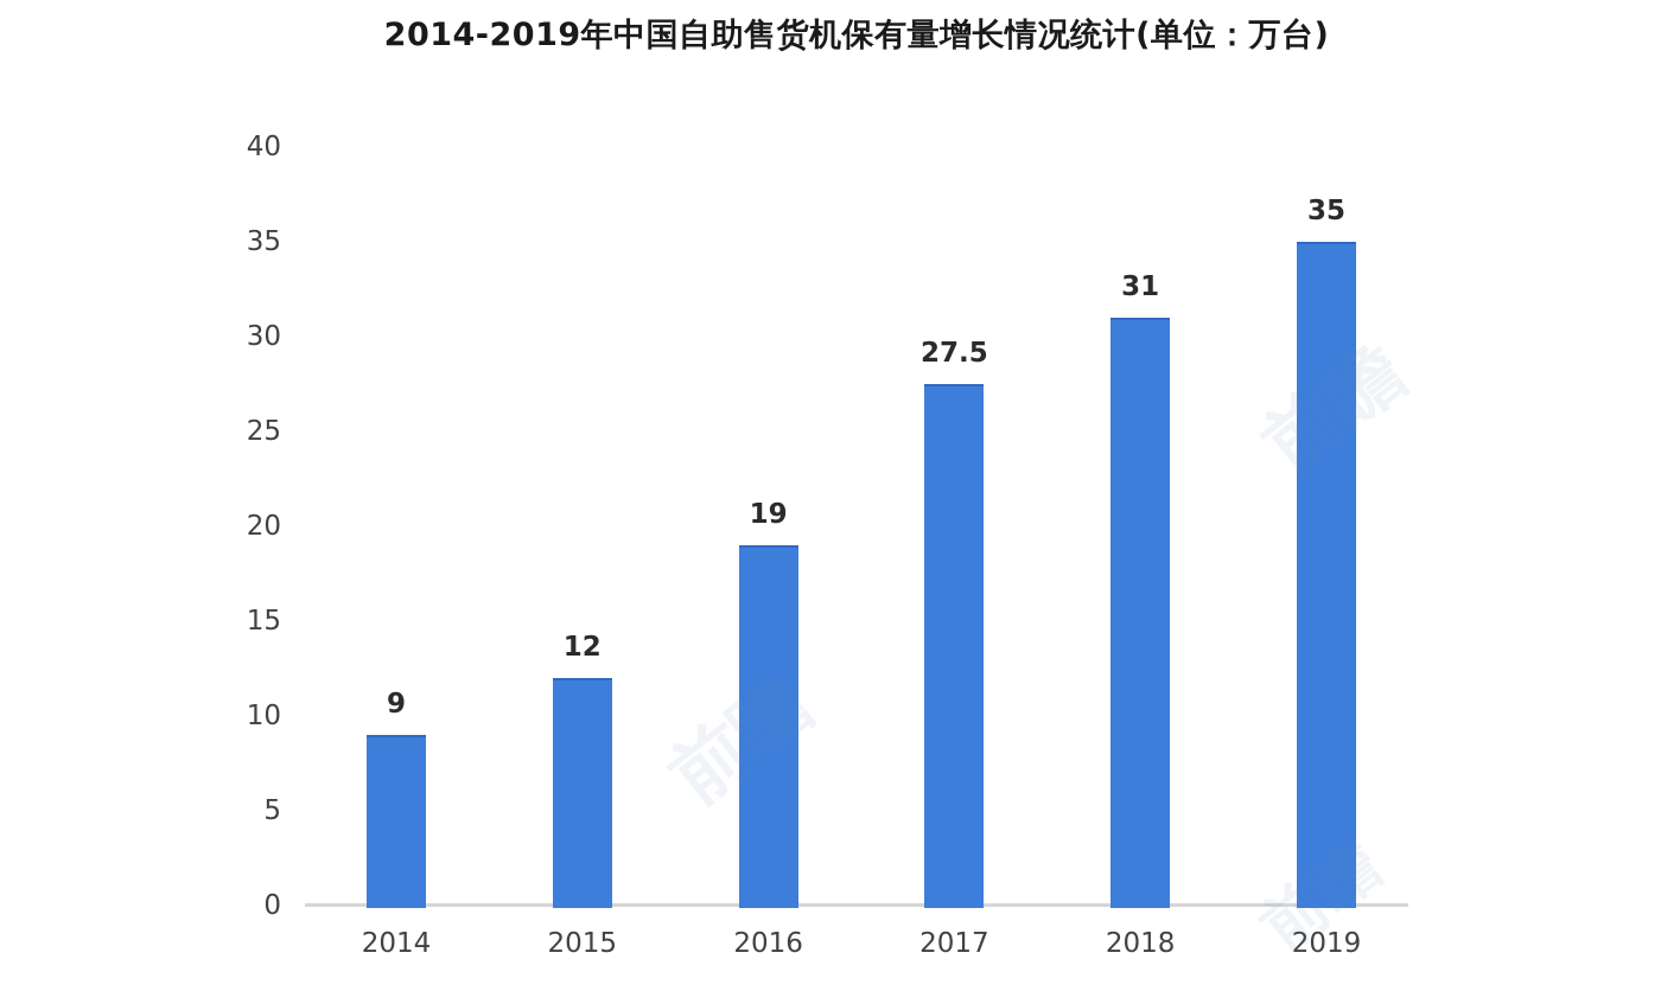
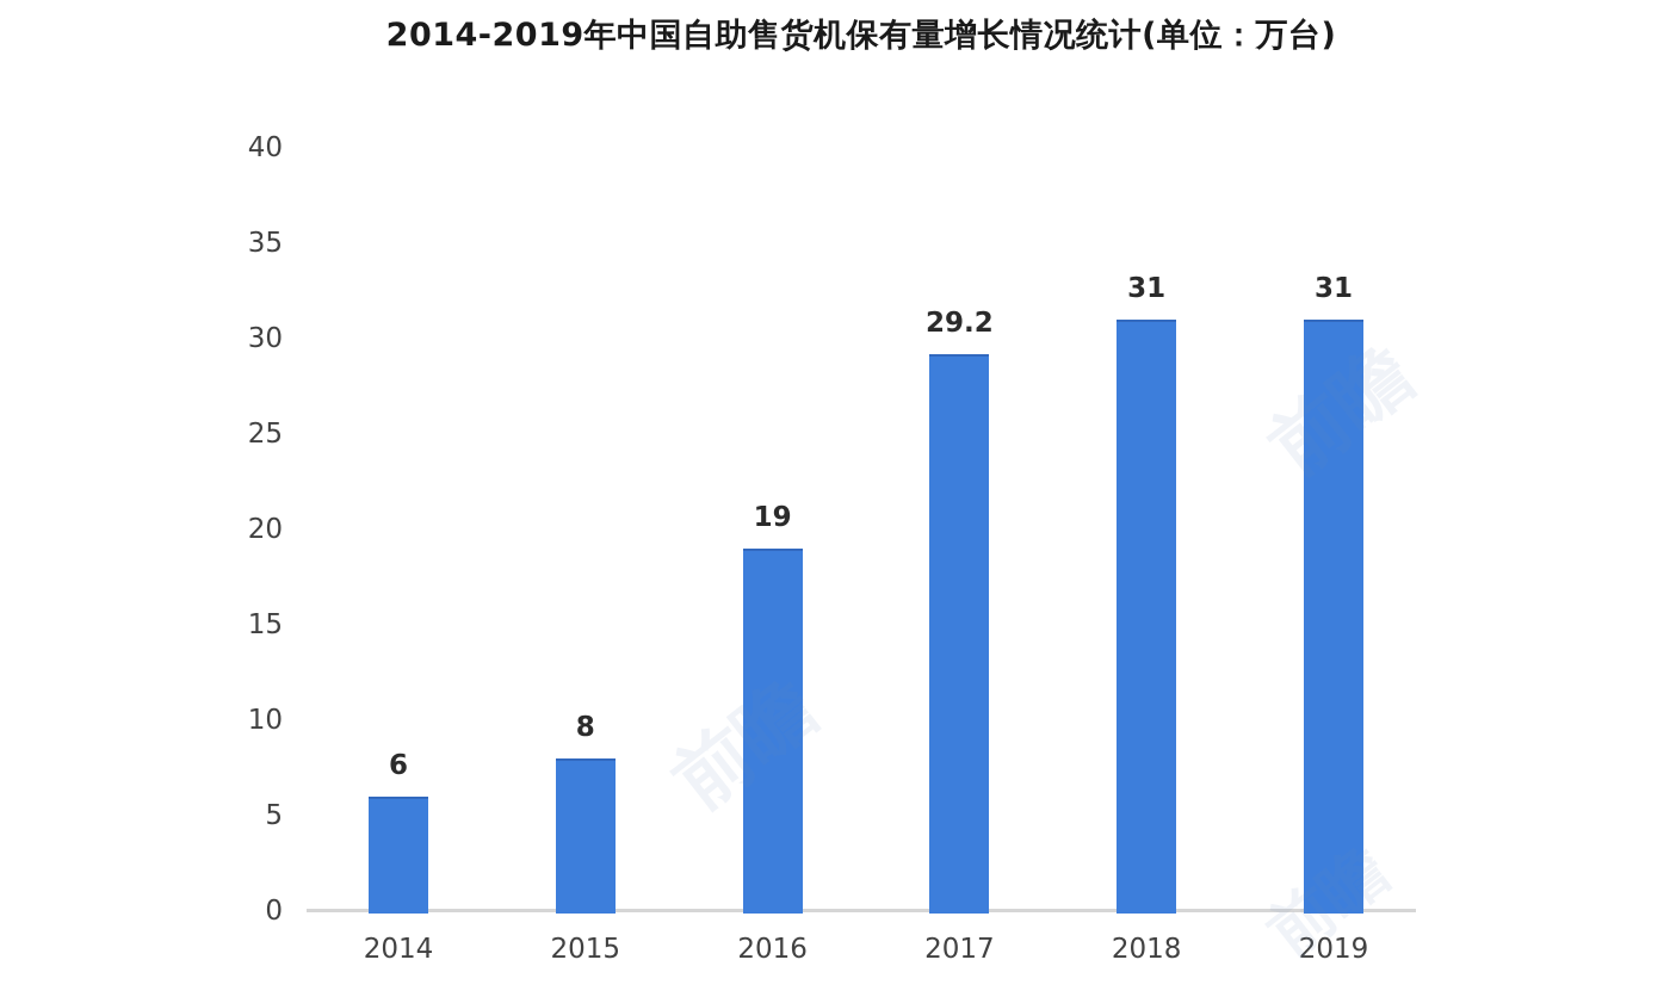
2014: 9 -> 6
2015: 12 -> 8
2017: 27.5 -> 29.2
2019: 35 -> 31
